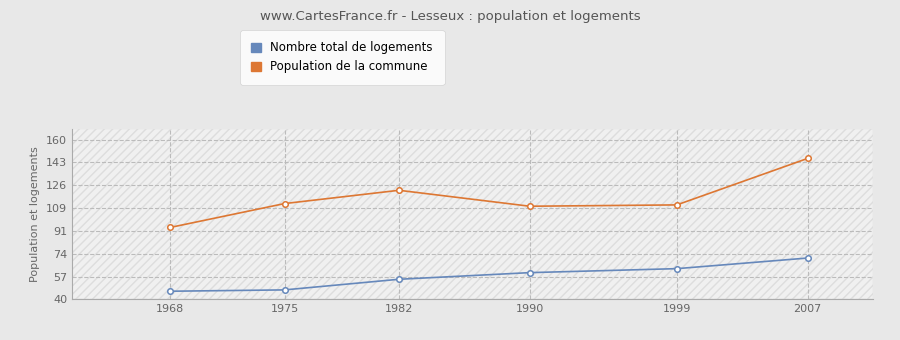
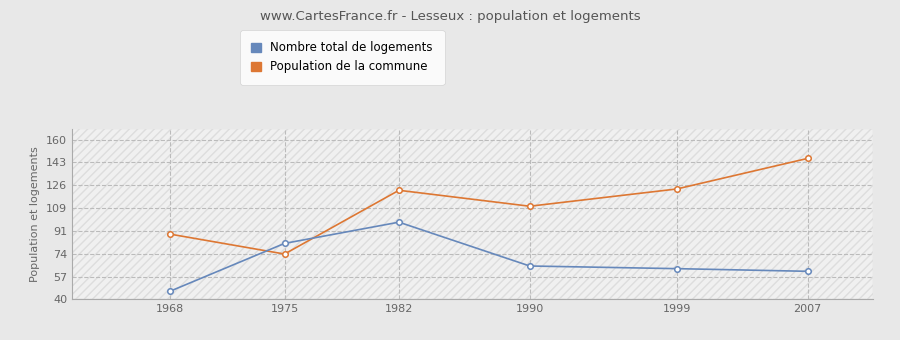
Population de la commune/1968: 94 -> 89
Nombre total de logements/1975: 47 -> 82
Population de la commune/1975: 112 -> 74
Nombre total de logements/1982: 55 -> 98
Nombre total de logements/1990: 60 -> 65
Population de la commune/1999: 111 -> 123
Nombre total de logements/2007: 71 -> 61
